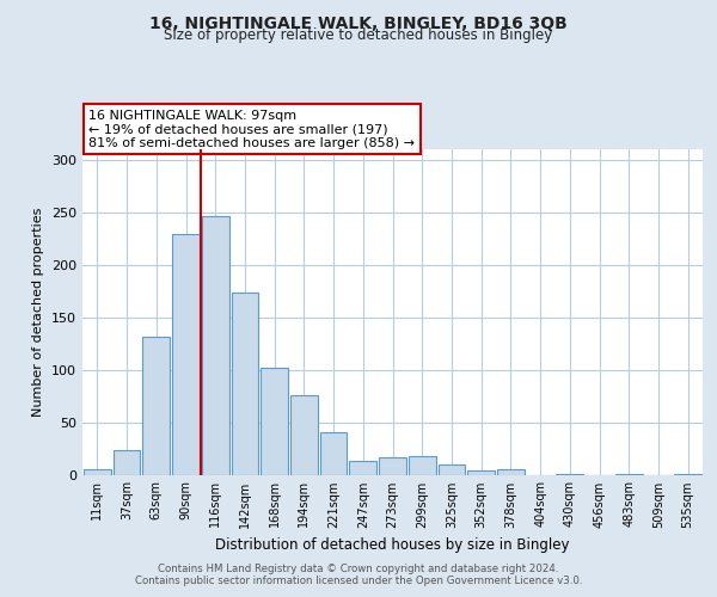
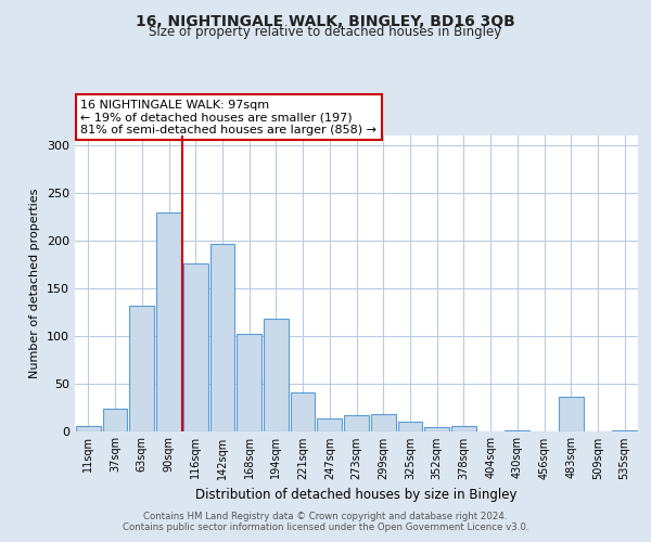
116sqm: 246 -> 176
142sqm: 173 -> 196
194sqm: 76 -> 118
483sqm: 1 -> 36
